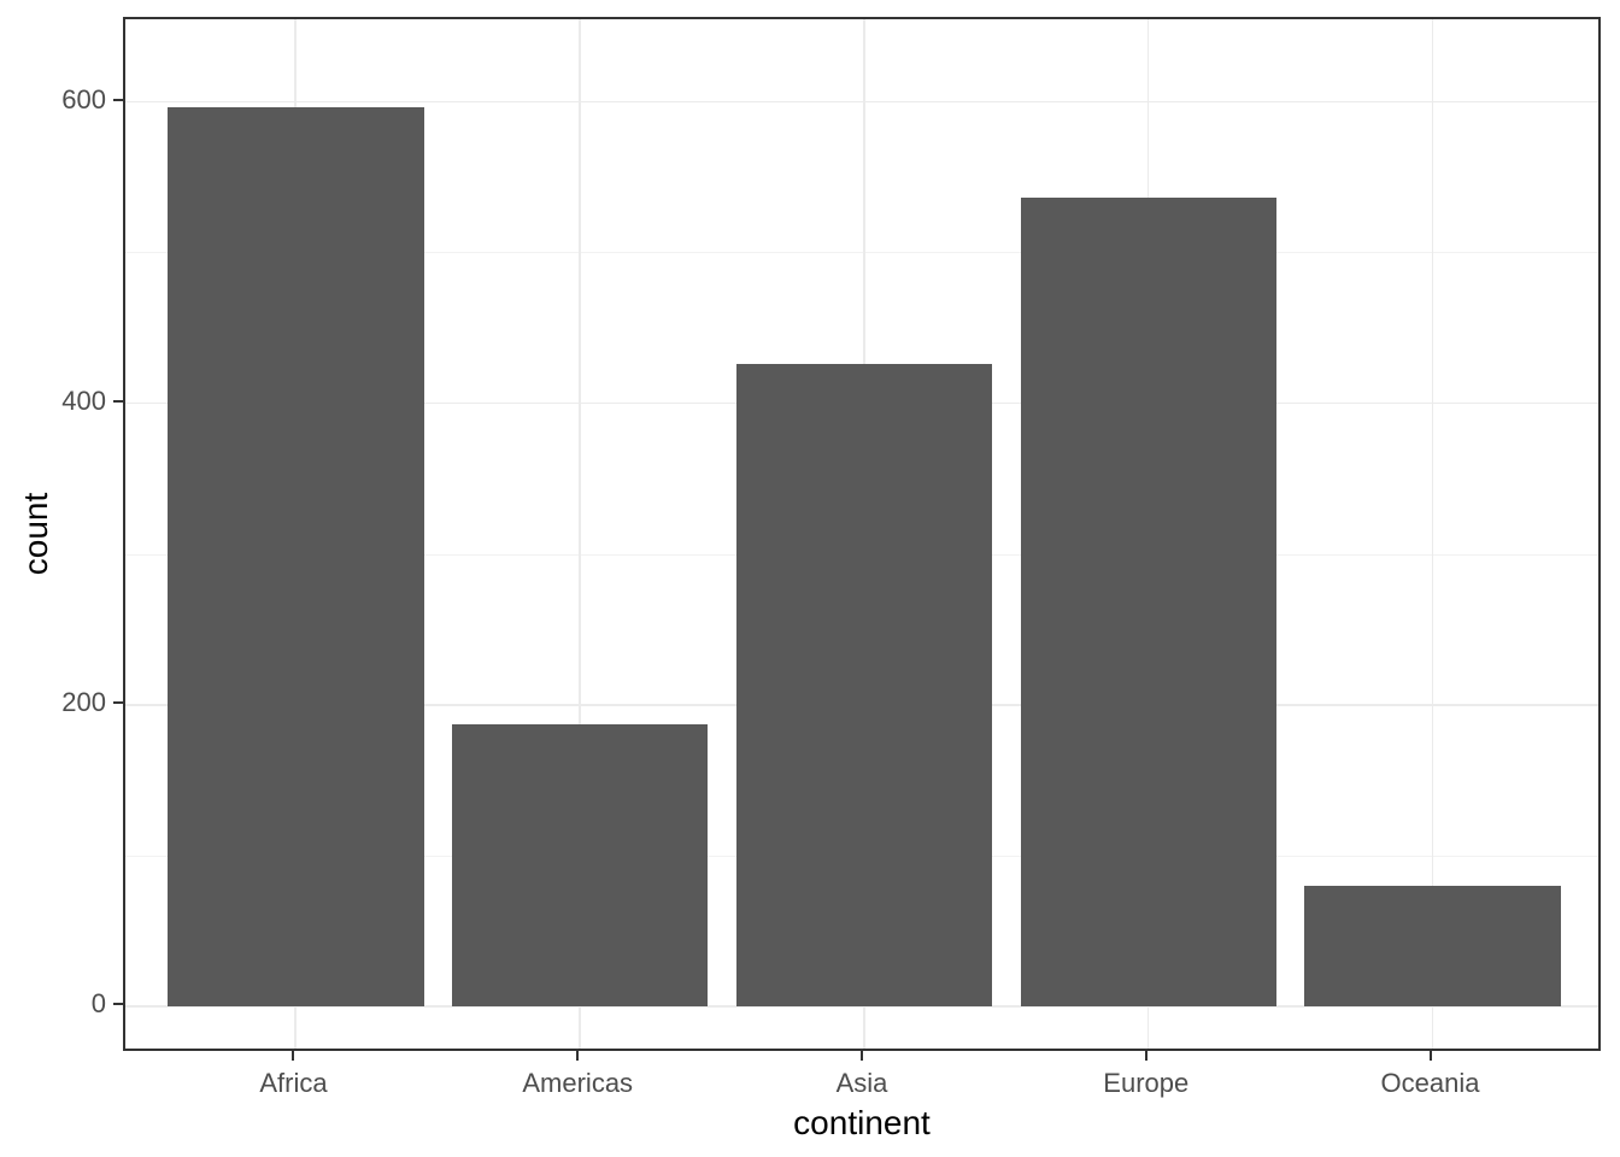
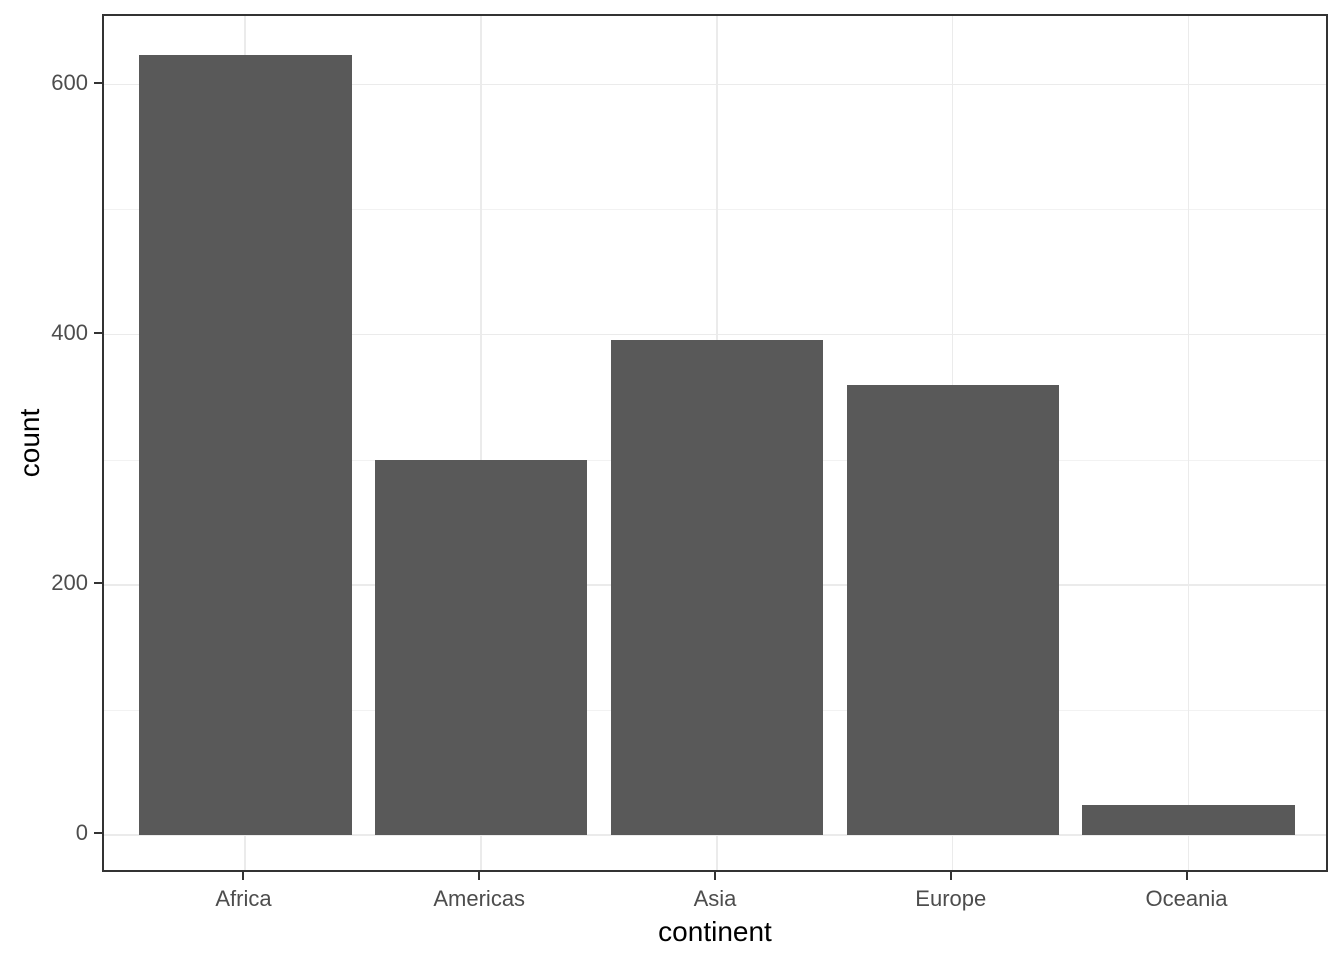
Africa: 597 -> 624
Americas: 187 -> 300
Asia: 426 -> 396
Europe: 537 -> 360
Oceania: 80 -> 24
